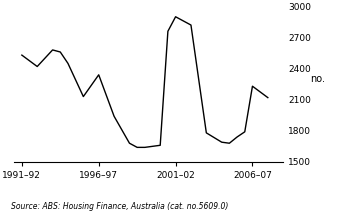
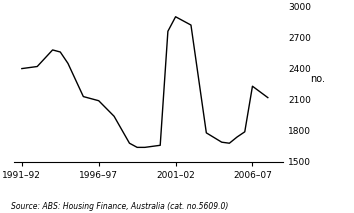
1991–92: 2530 -> 2400
1996–97: 2340 -> 2090
